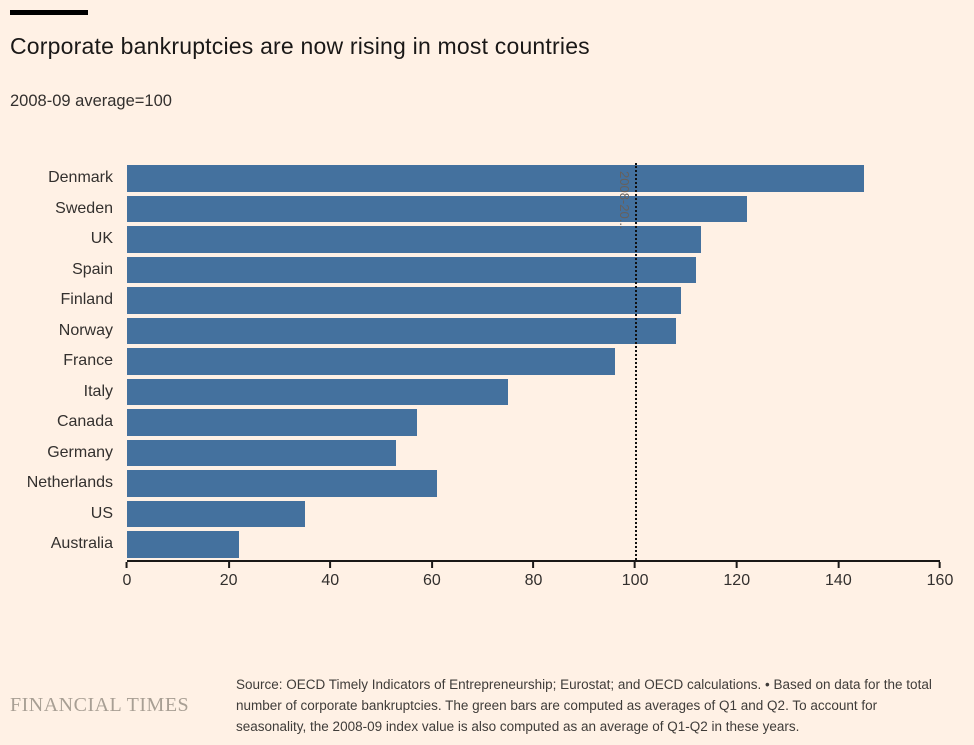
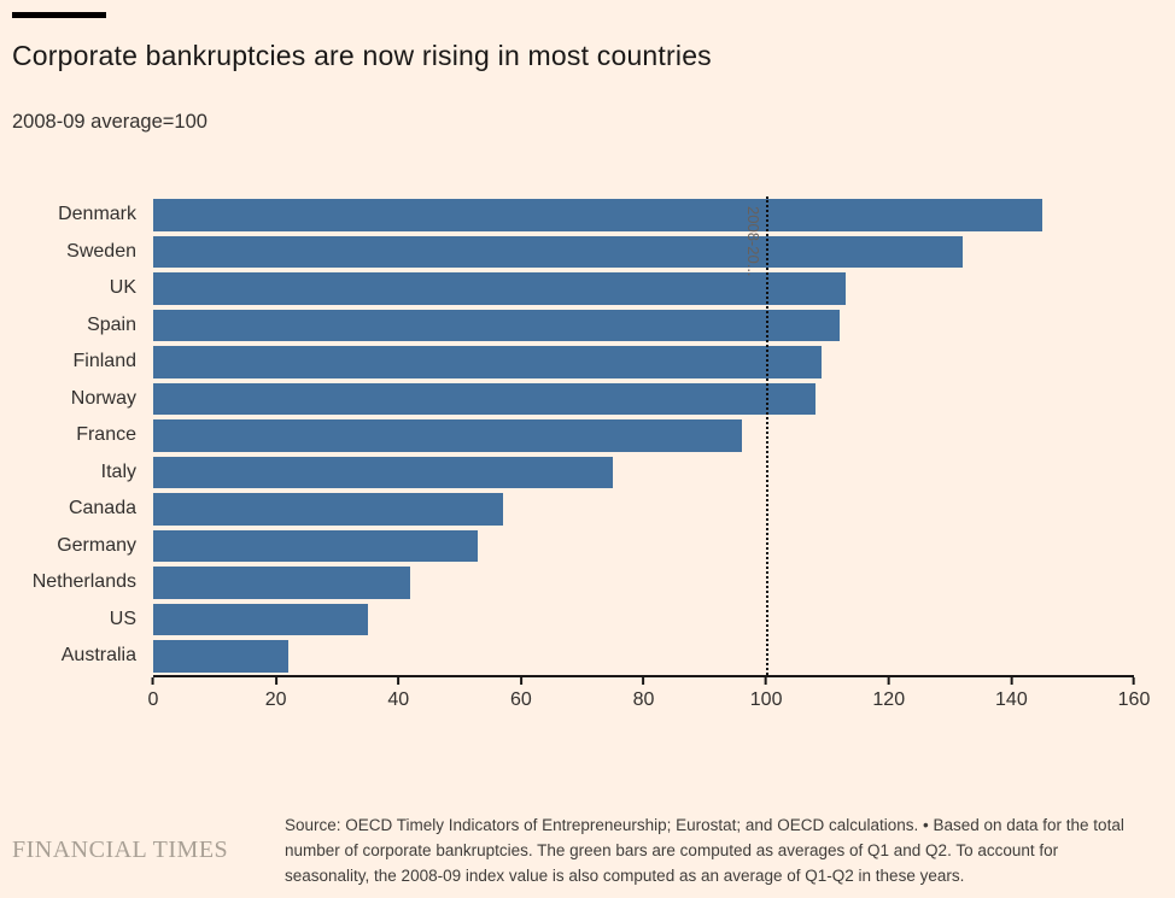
Sweden: 122 -> 132
Netherlands: 61 -> 42
